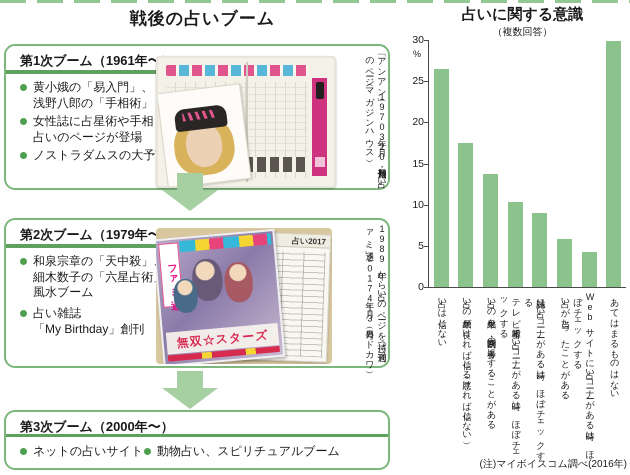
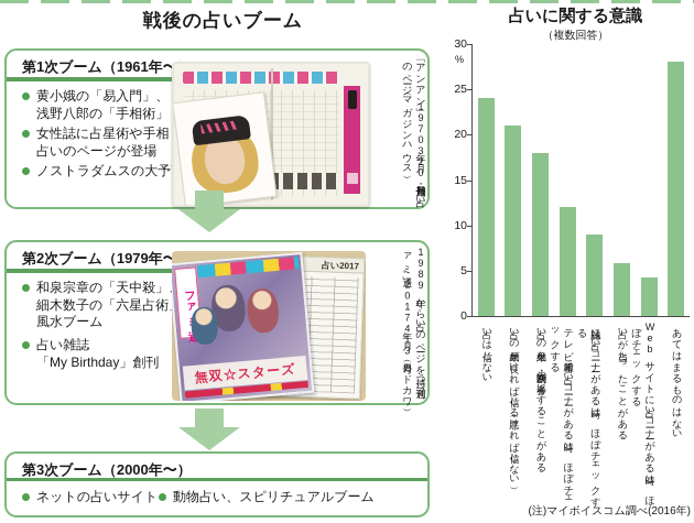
占いは信じない: 26 -> 24
占いの結果が良ければ信じる（悪ければ信じない）: 18 -> 21
占いの結果を、判断・決断の参考にすることがある: 14 -> 18
テレビ番組で占いコーナーがある時は、ほぼチェックする: 10 -> 12
あてはまるものはない: 30 -> 28
